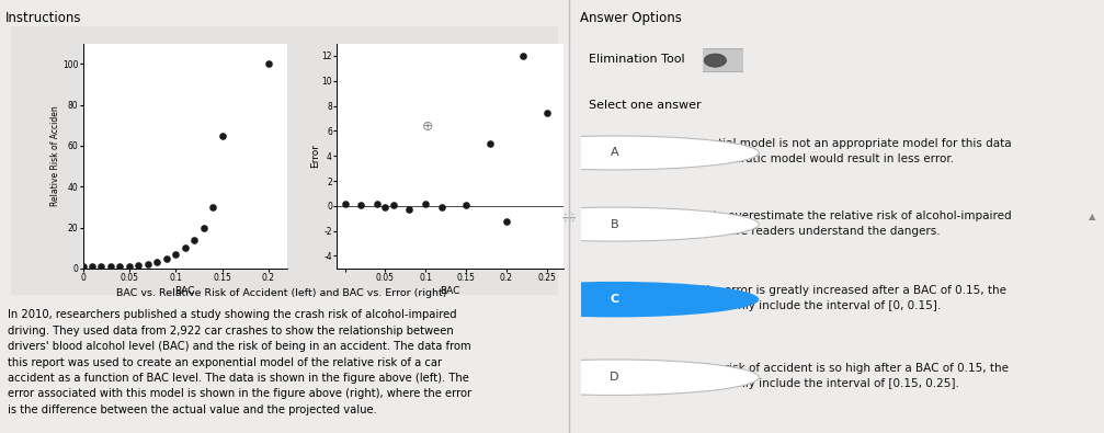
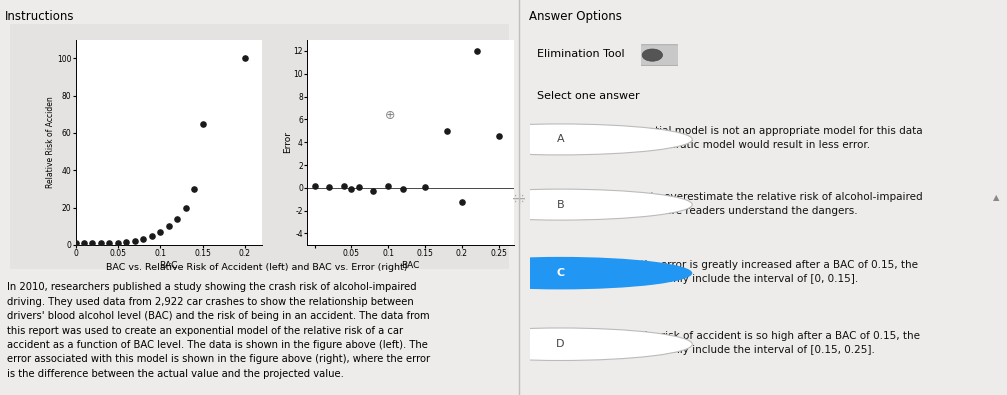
0.25: 7.4 -> 4.5
